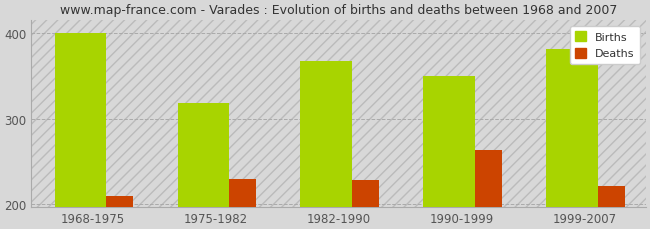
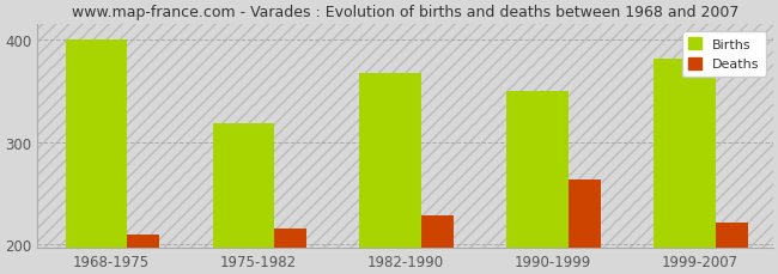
Deaths/1975-1982: 230 -> 216
